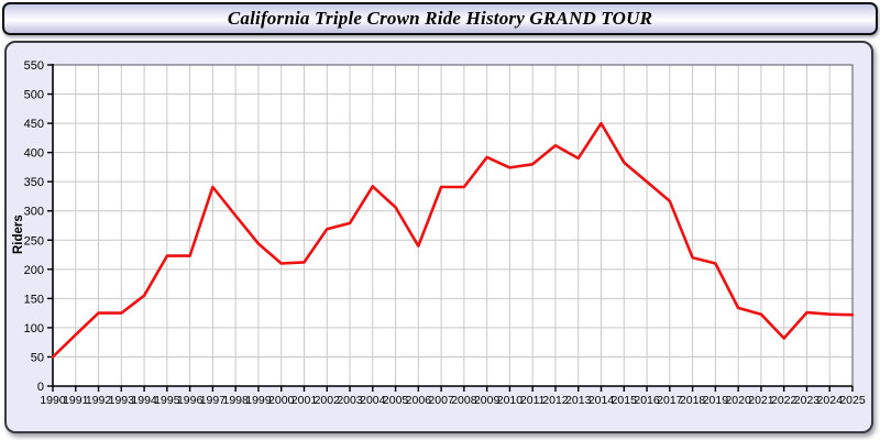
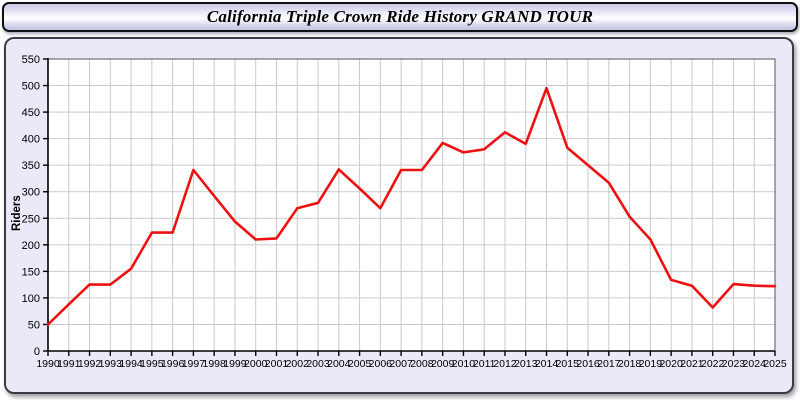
2006: 240 -> 270
2014: 450 -> 500
2018: 220 -> 250
